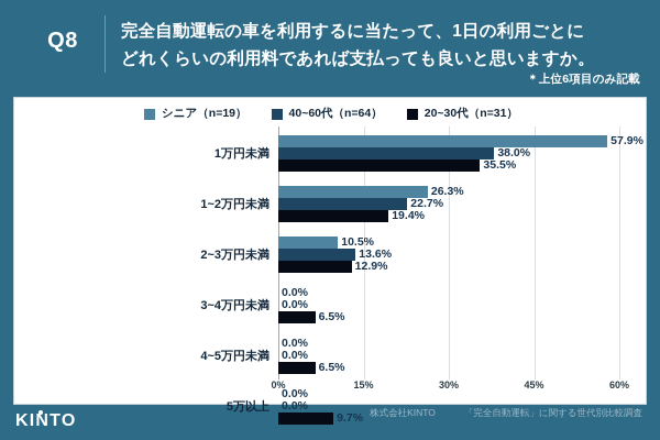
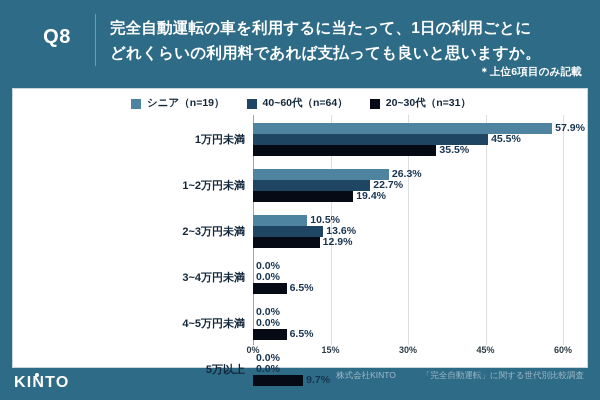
40~60代（n=64）/1万円未満: 38.0% -> 45.5%
